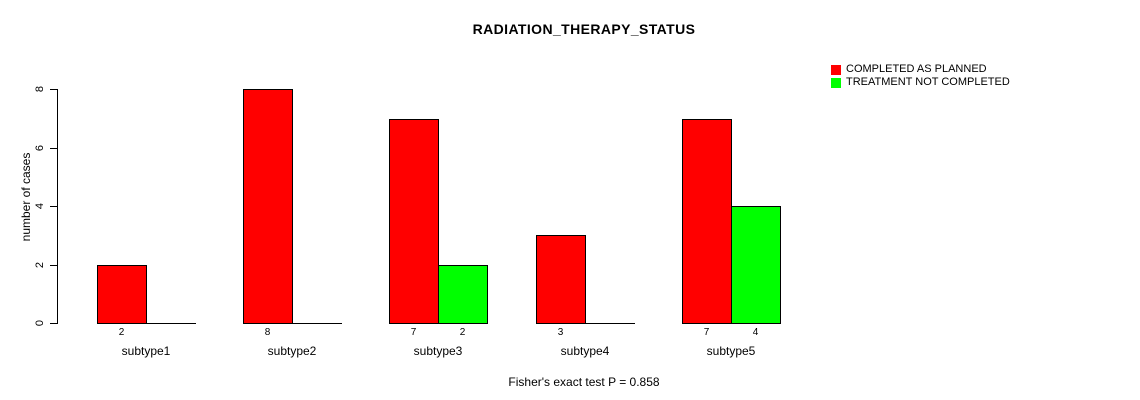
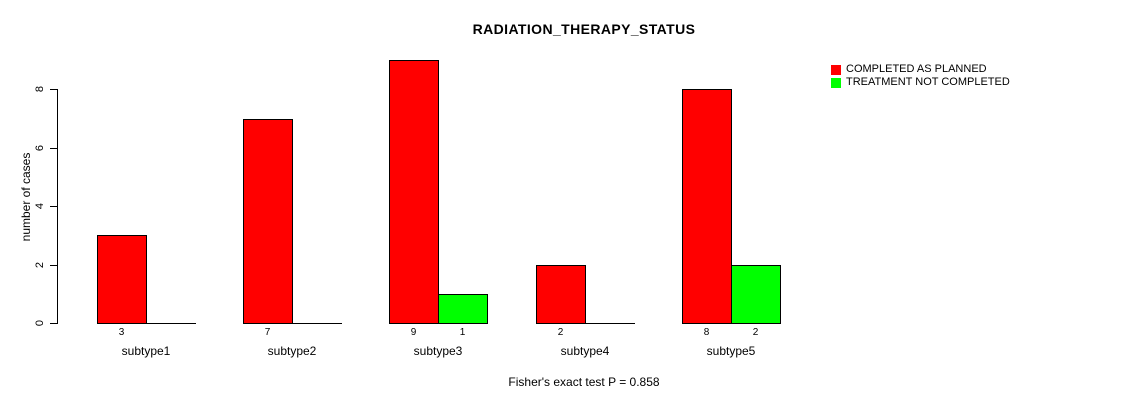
COMPLETED AS PLANNED/subtype1: 2 -> 3
COMPLETED AS PLANNED/subtype2: 8 -> 7
COMPLETED AS PLANNED/subtype3: 7 -> 9
TREATMENT NOT COMPLETED/subtype3: 2 -> 1
COMPLETED AS PLANNED/subtype4: 3 -> 2
COMPLETED AS PLANNED/subtype5: 7 -> 8
TREATMENT NOT COMPLETED/subtype5: 4 -> 2
